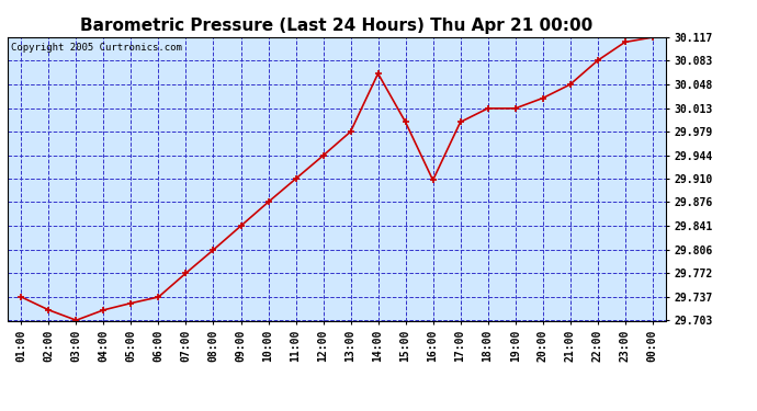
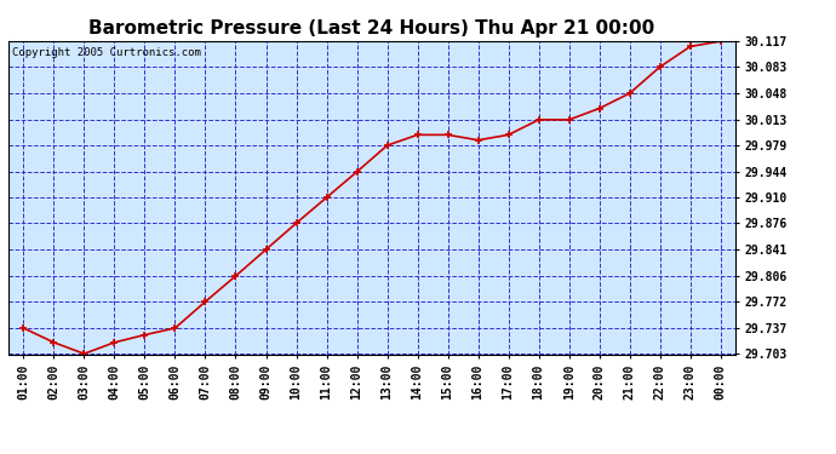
14:00: 30.064 -> 29.993
16:00: 29.908 -> 29.986
